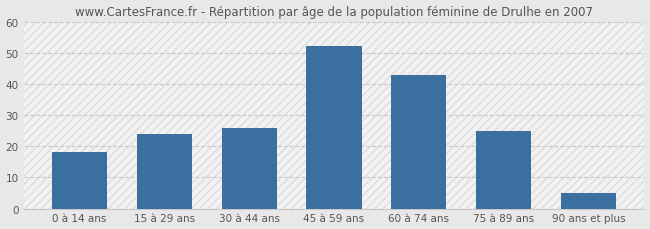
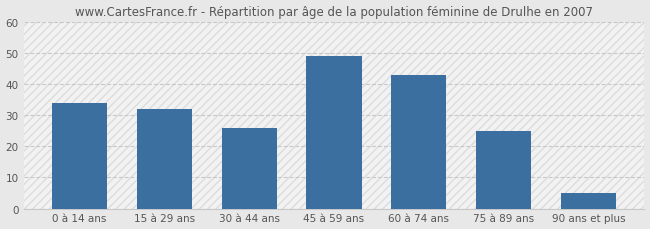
0 à 14 ans: 18 -> 34
15 à 29 ans: 24 -> 32
45 à 59 ans: 52 -> 49
